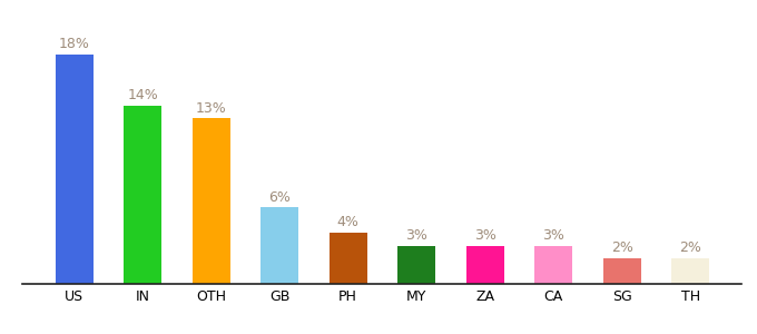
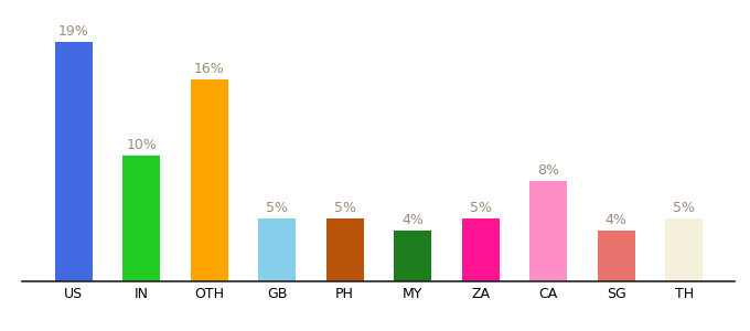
US: 18% -> 19%
IN: 14% -> 10%
OTH: 13% -> 16%
GB: 6% -> 5%
PH: 4% -> 5%
MY: 3% -> 4%
ZA: 3% -> 5%
CA: 3% -> 8%
SG: 2% -> 4%
TH: 2% -> 5%
